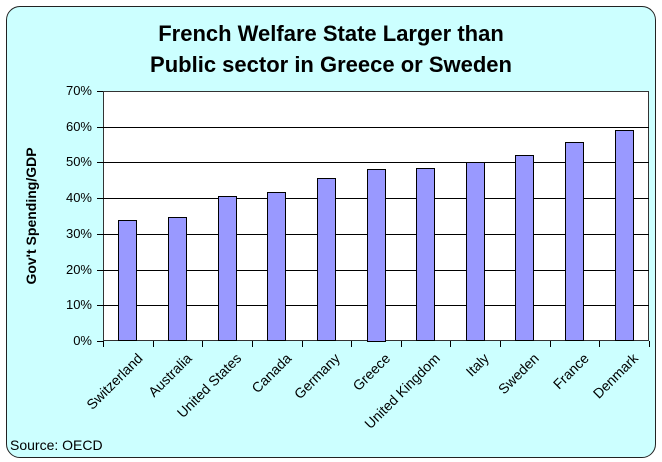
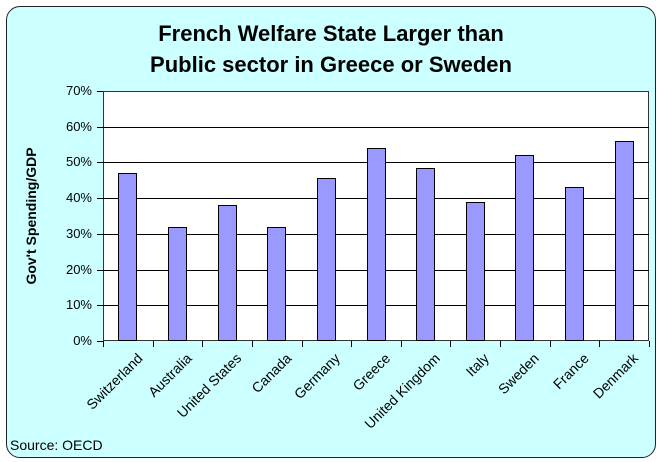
Switzerland: 34% -> 47%
Australia: 35% -> 32%
United States: 41% -> 38%
Canada: 42% -> 32%
Greece: 48% -> 54%
Italy: 50% -> 39%
France: 56% -> 43%
Denmark: 59% -> 56%
